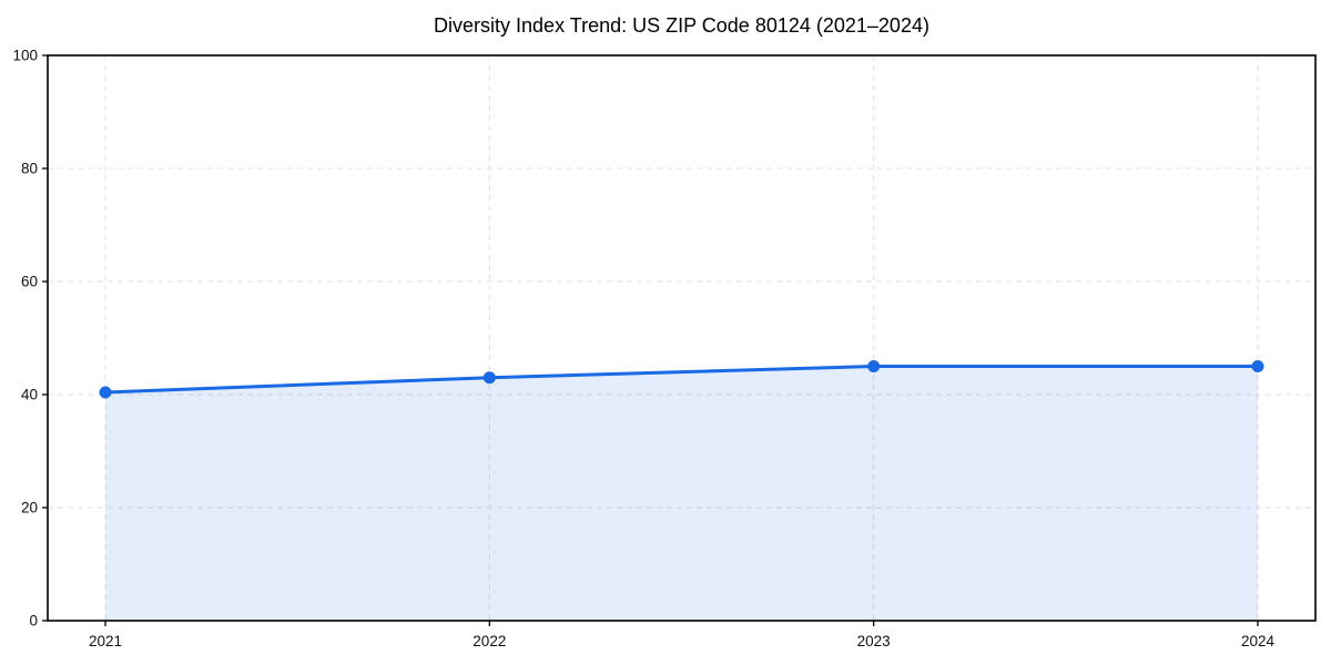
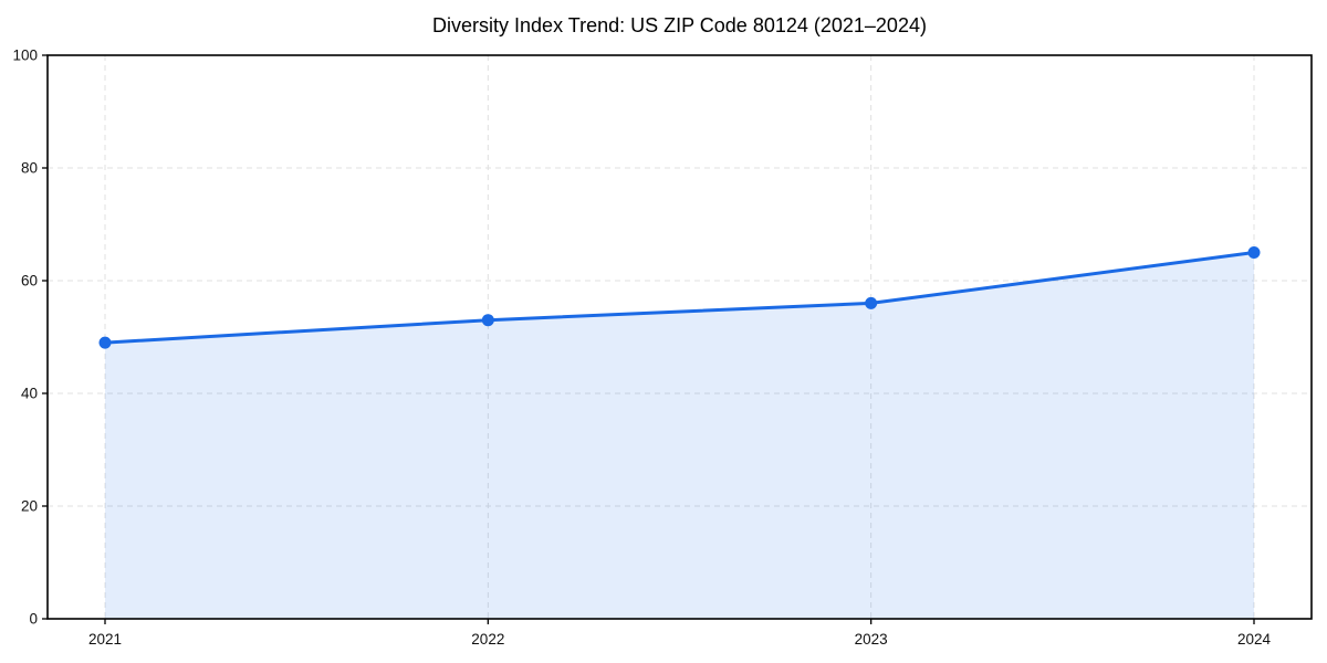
2021: 40 -> 49
2022: 43 -> 53
2023: 45 -> 56
2024: 45 -> 65
